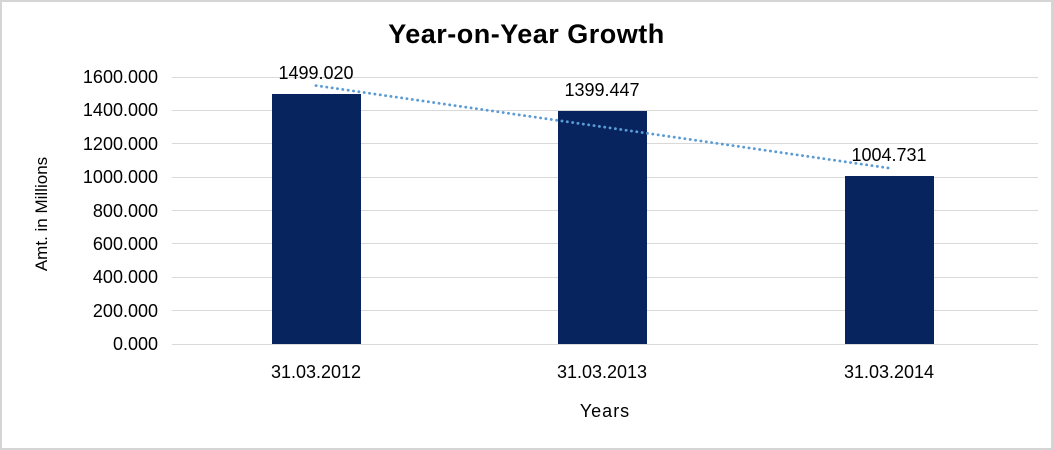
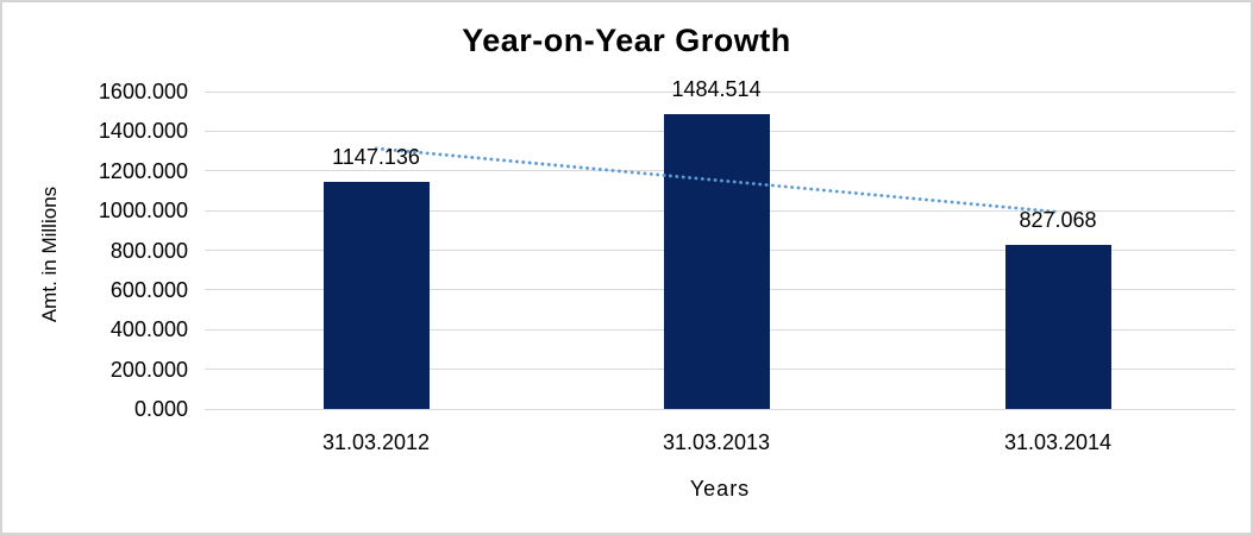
31.03.2012: 1499.020 -> 1147.136
31.03.2013: 1399.447 -> 1484.514
31.03.2014: 1004.731 -> 827.068
